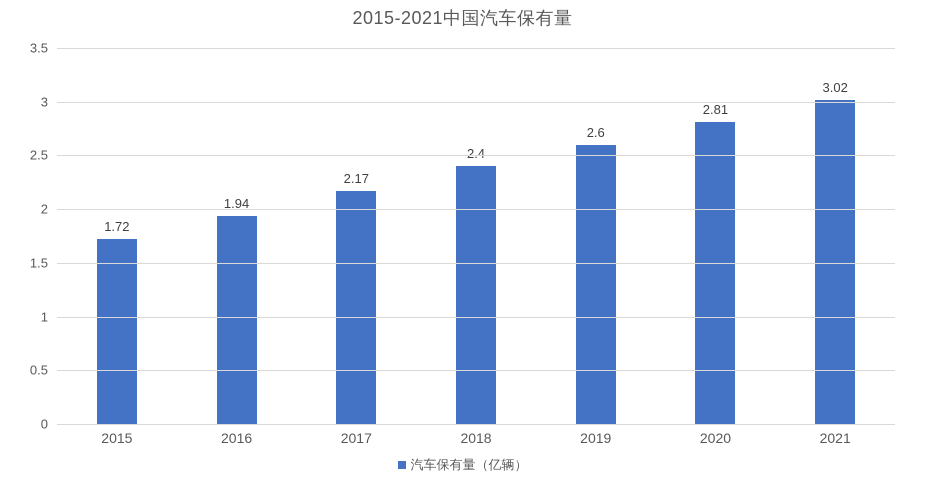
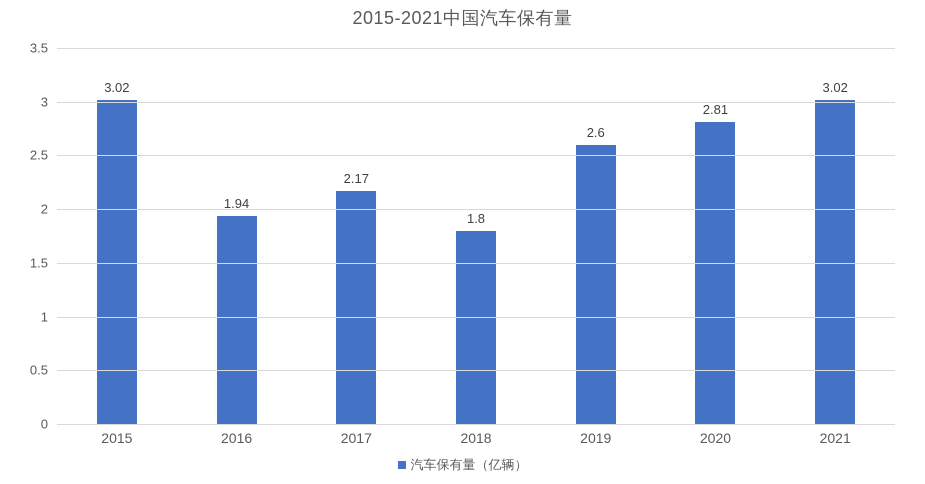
2015: 1.72 -> 3.02
2018: 2.4 -> 1.8
